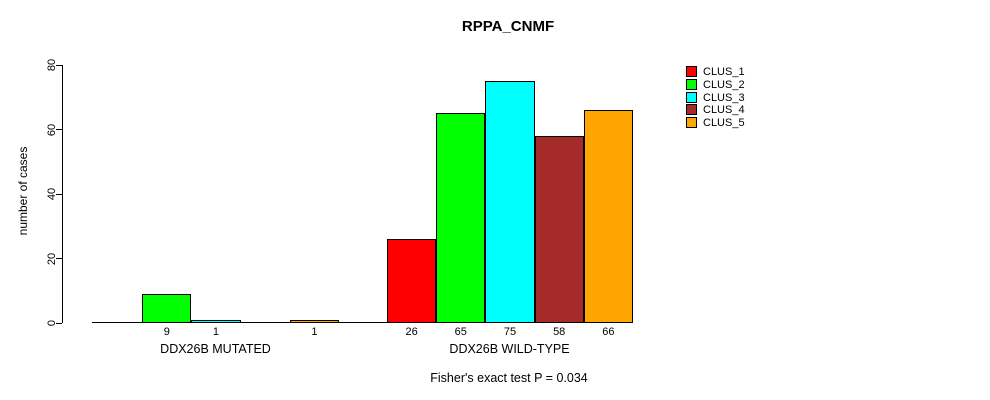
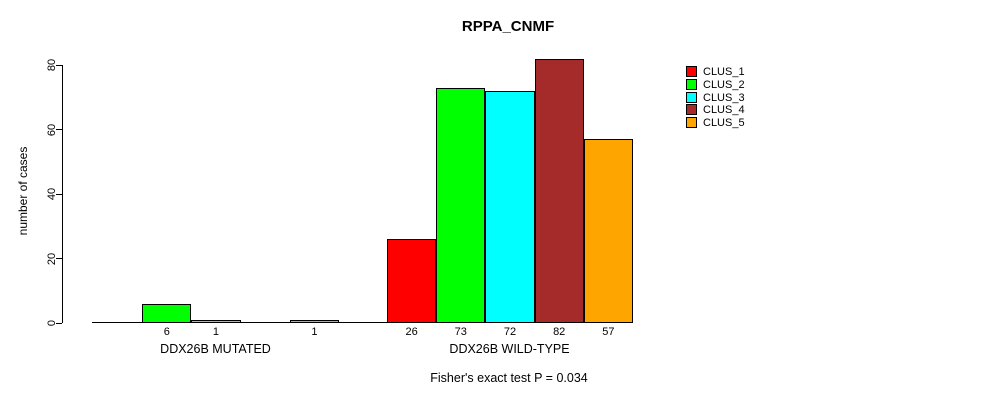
CLUS_2/DDX26B MUTATED: 9 -> 6
CLUS_2/DDX26B WILD-TYPE: 65 -> 73
CLUS_3/DDX26B WILD-TYPE: 75 -> 72
CLUS_4/DDX26B WILD-TYPE: 58 -> 82
CLUS_5/DDX26B WILD-TYPE: 66 -> 57
